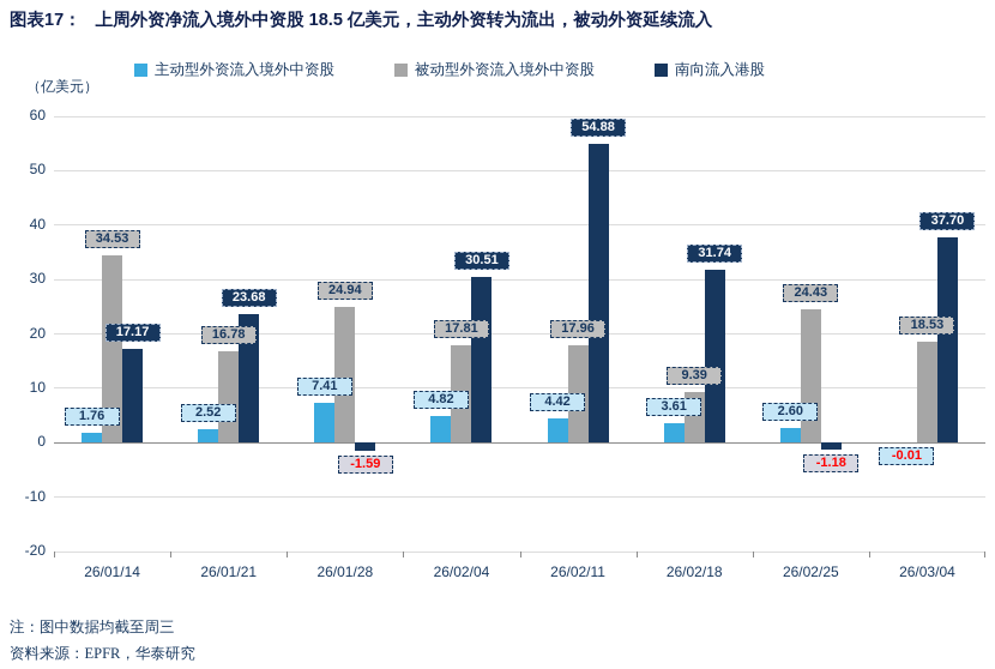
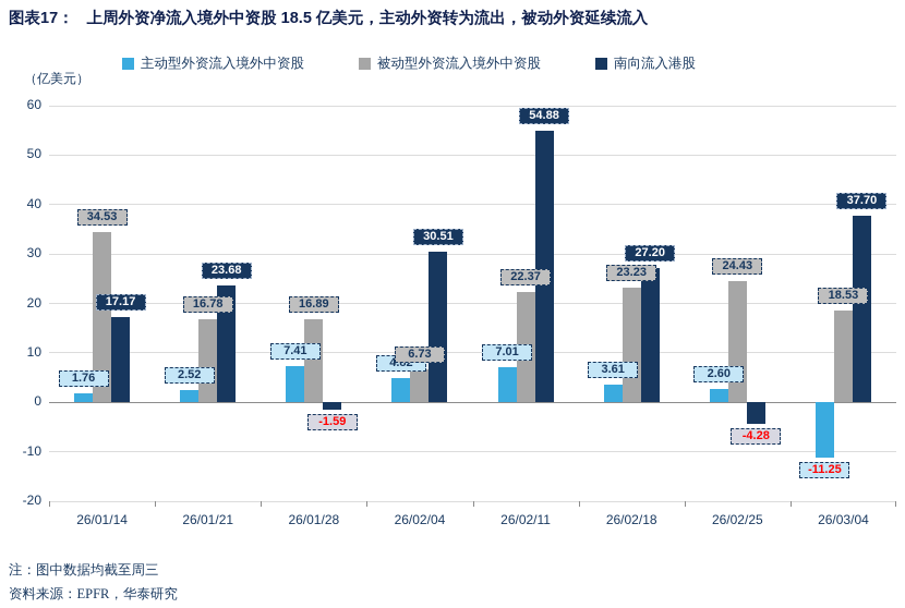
被动型外资流入境外中资股/26/01/28: 24.94 -> 16.89
被动型外资流入境外中资股/26/02/04: 17.81 -> 6.73
主动型外资流入境外中资股/26/02/11: 4.42 -> 7.01
被动型外资流入境外中资股/26/02/11: 17.96 -> 22.37
被动型外资流入境外中资股/26/02/18: 9.39 -> 23.23
南向流入港股/26/02/18: 31.74 -> 27.20
南向流入港股/26/02/25: -1.18 -> -4.28
主动型外资流入境外中资股/26/03/04: -0.01 -> -11.25
